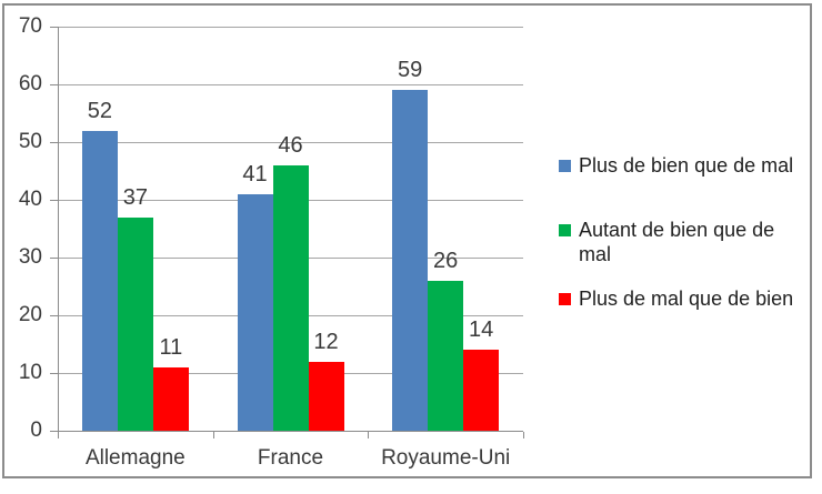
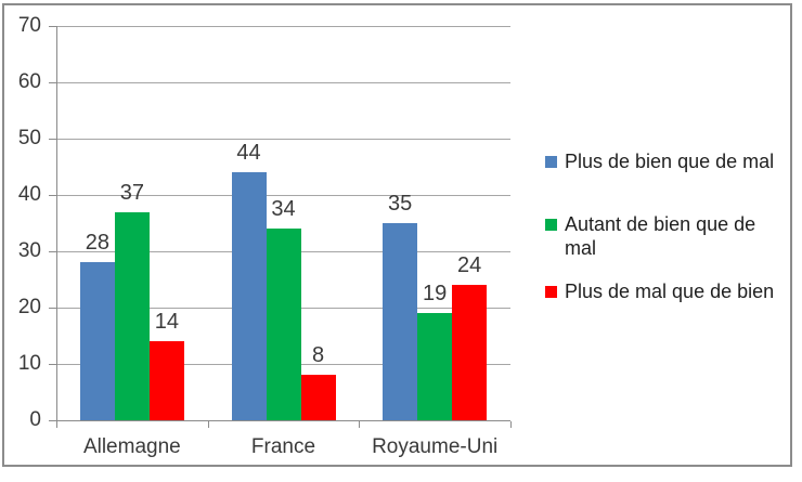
Plus de bien que de mal/Allemagne: 52 -> 28
Plus de mal que de bien/Allemagne: 11 -> 14
Plus de bien que de mal/France: 41 -> 44
Autant de bien que de mal/France: 46 -> 34
Plus de mal que de bien/France: 12 -> 8
Plus de bien que de mal/Royaume-Uni: 59 -> 35
Autant de bien que de mal/Royaume-Uni: 26 -> 19
Plus de mal que de bien/Royaume-Uni: 14 -> 24
